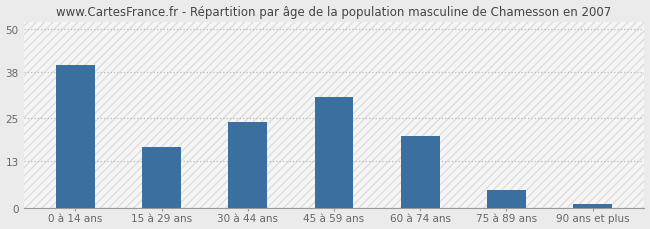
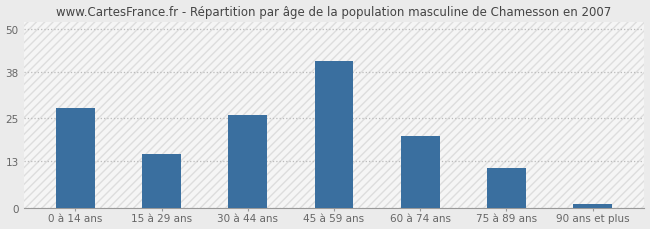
0 à 14 ans: 40 -> 28
15 à 29 ans: 17 -> 15
30 à 44 ans: 24 -> 26
45 à 59 ans: 31 -> 41
75 à 89 ans: 5 -> 11
